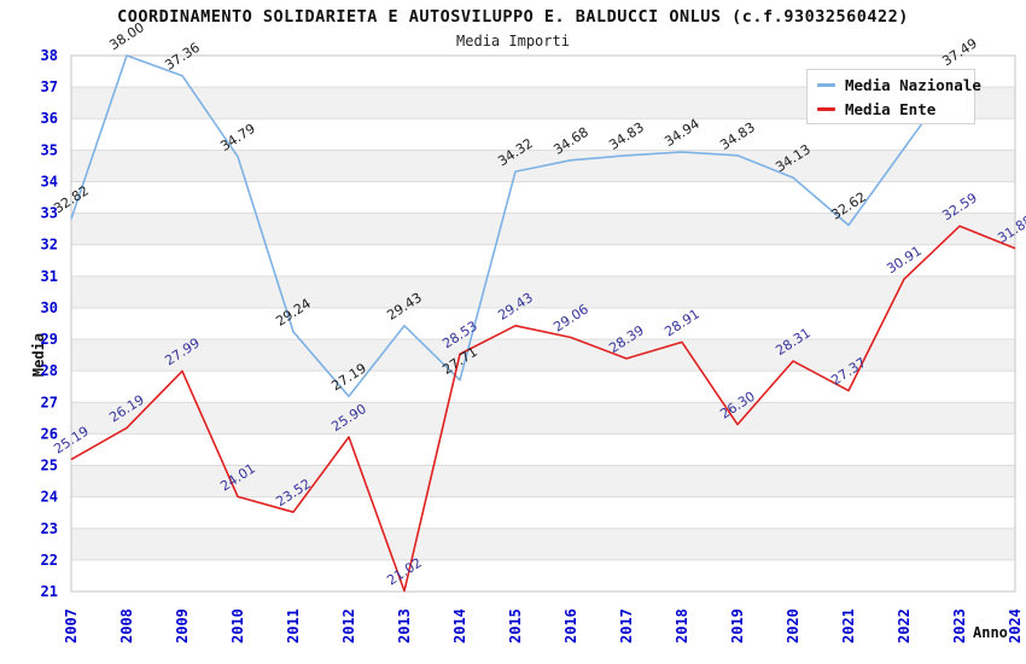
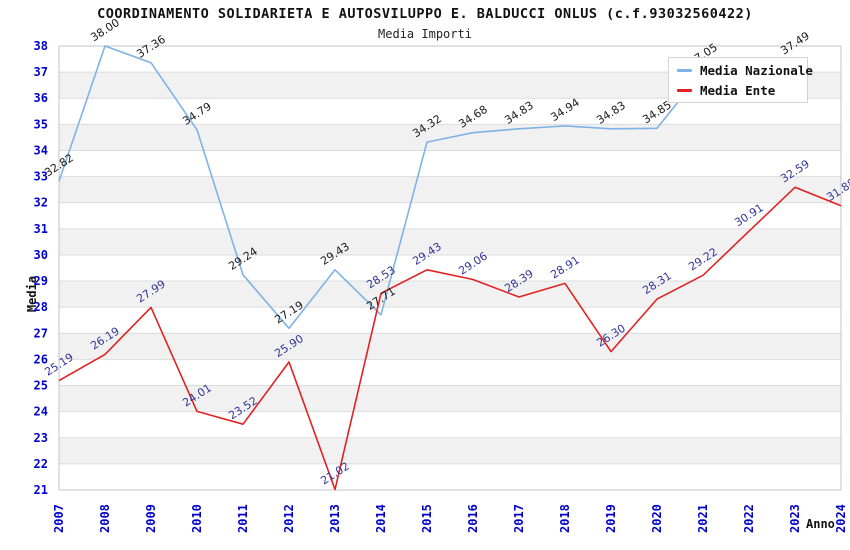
Media Nazionale/2020: 34.13 -> 34.85
Media Nazionale/2021: 32.62 -> 37.05
Media Ente/2021: 27.37 -> 29.22
